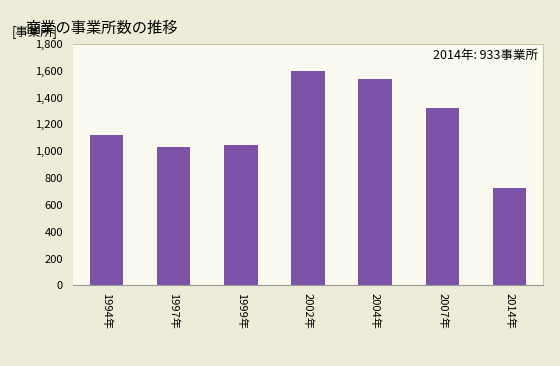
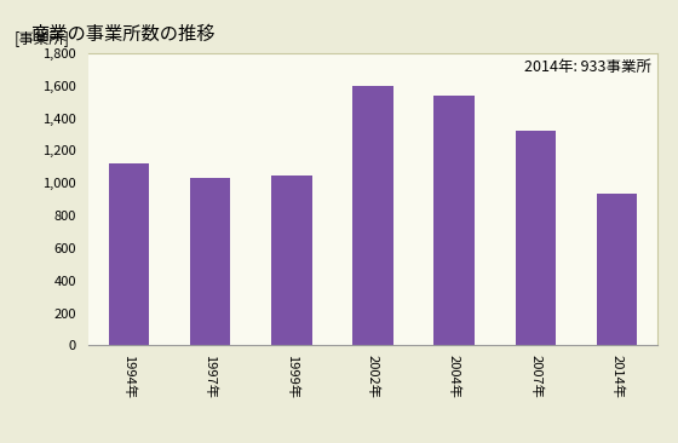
2014年: 730 -> 930
